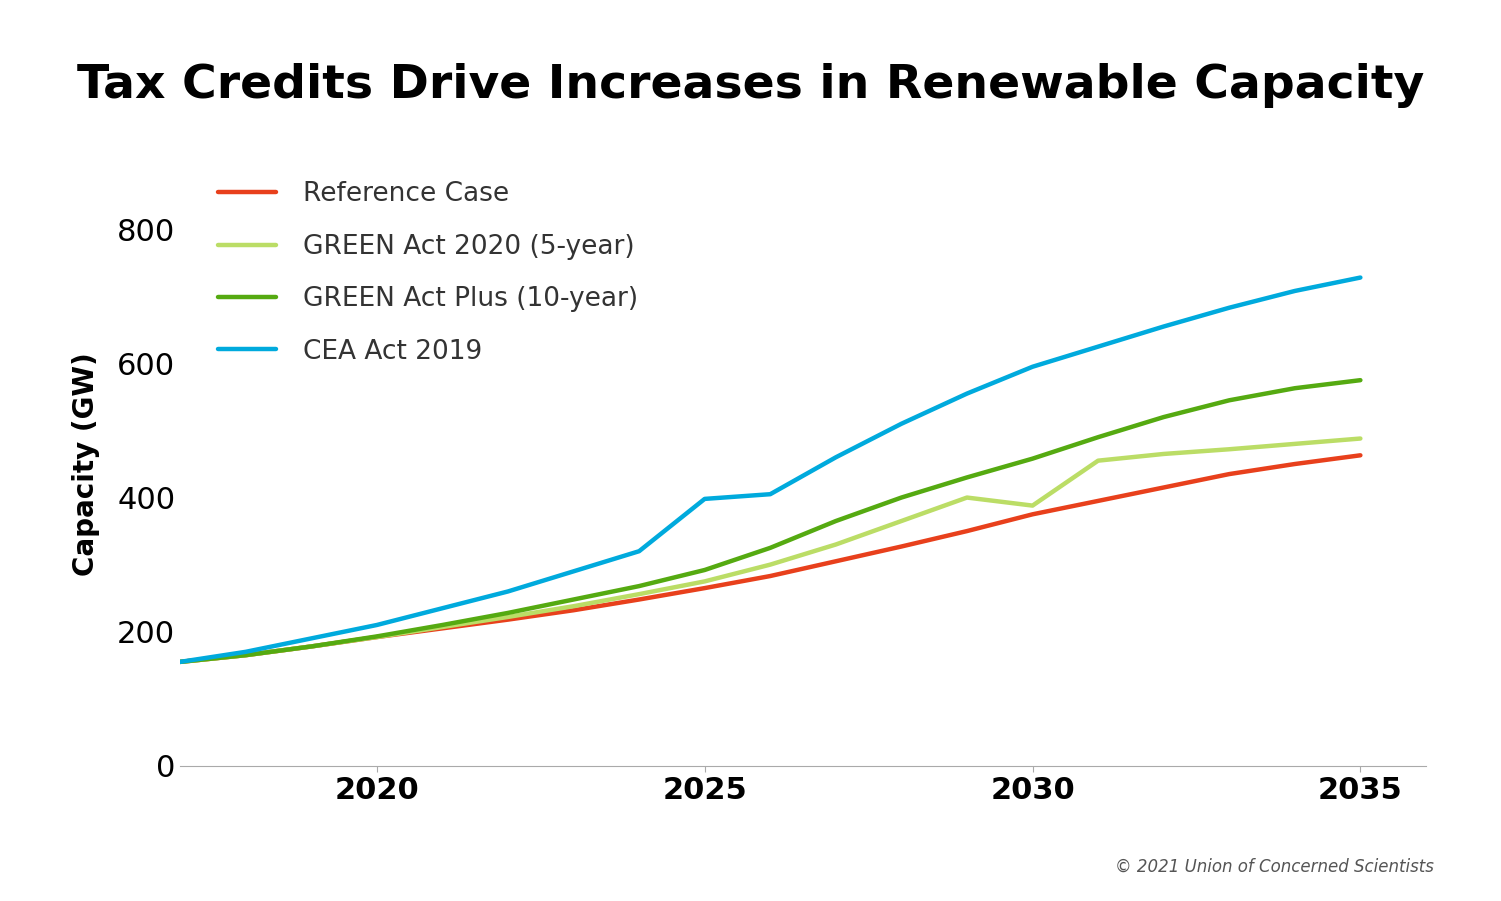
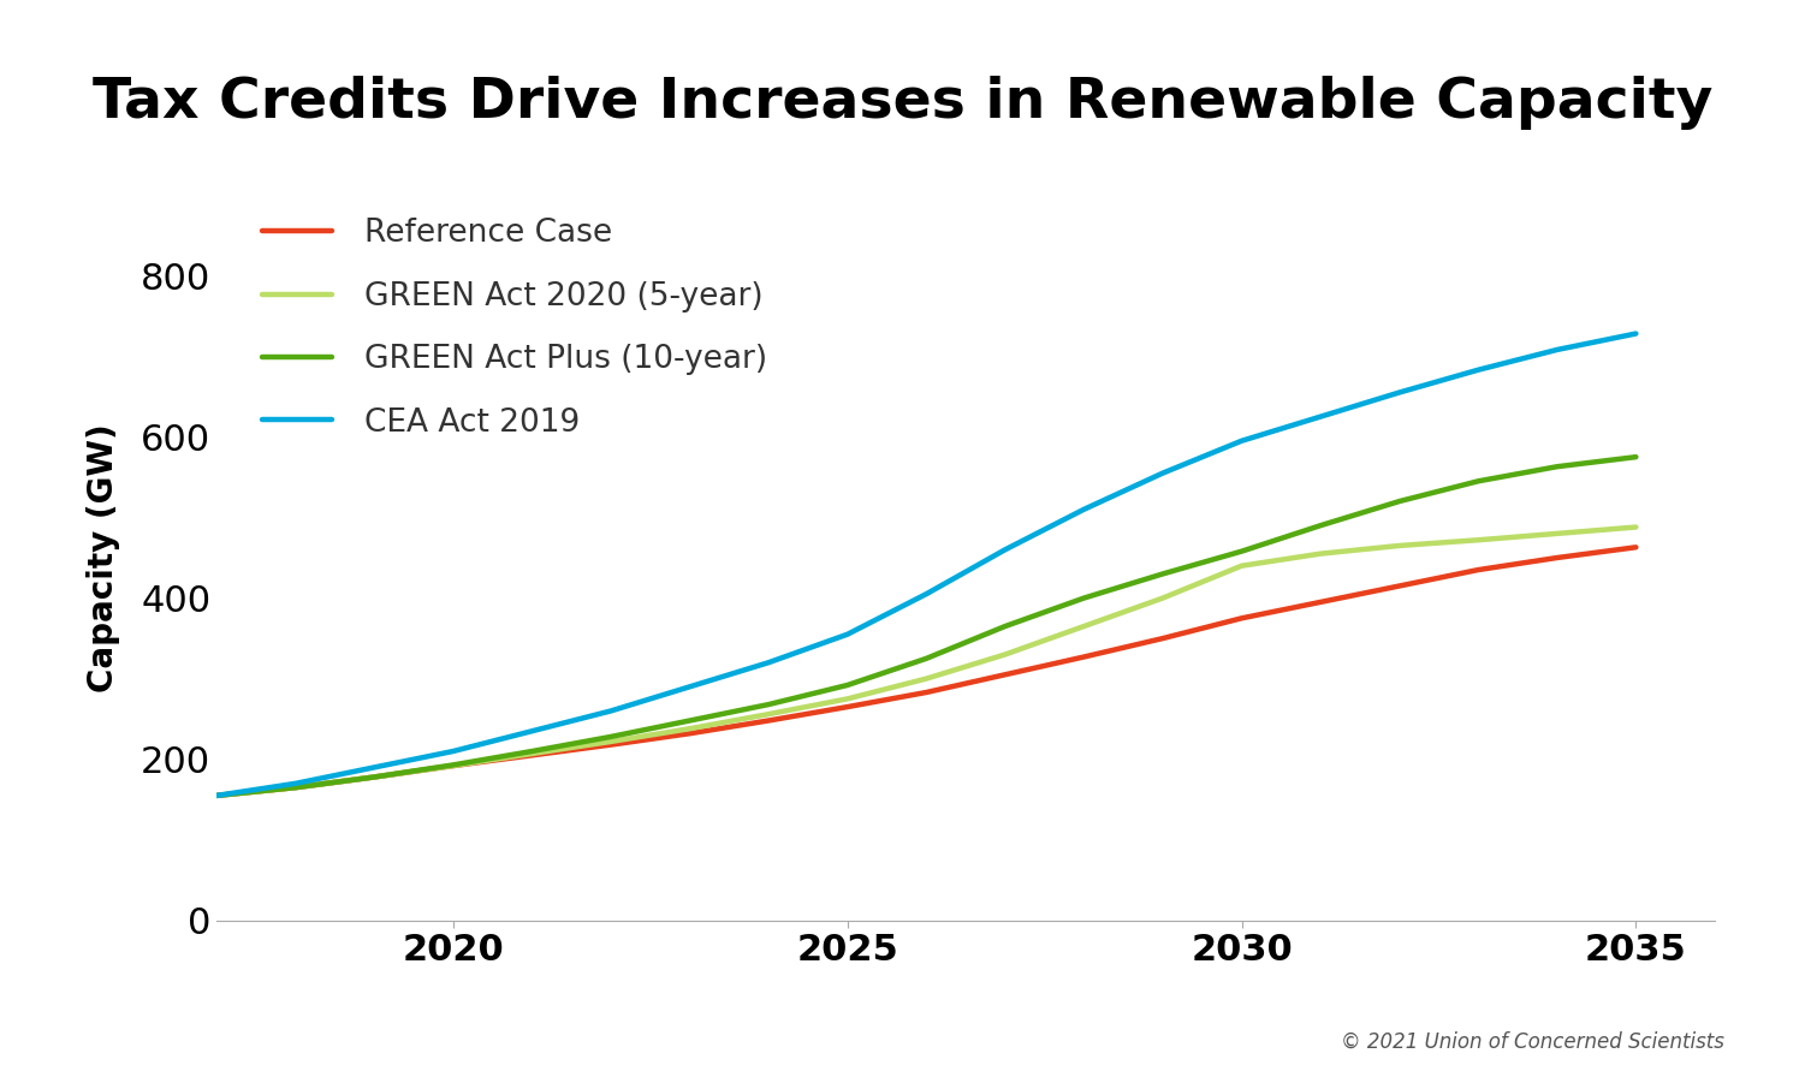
CEA Act 2019/2025: 398 -> 355
GREEN Act 2020 (5-year)/2030: 388 -> 440
